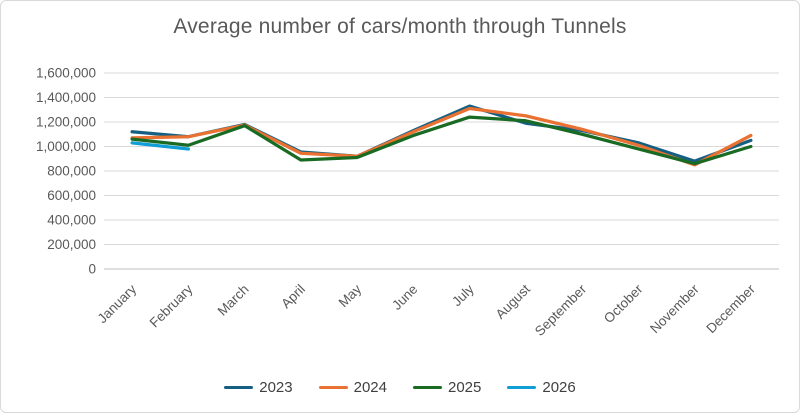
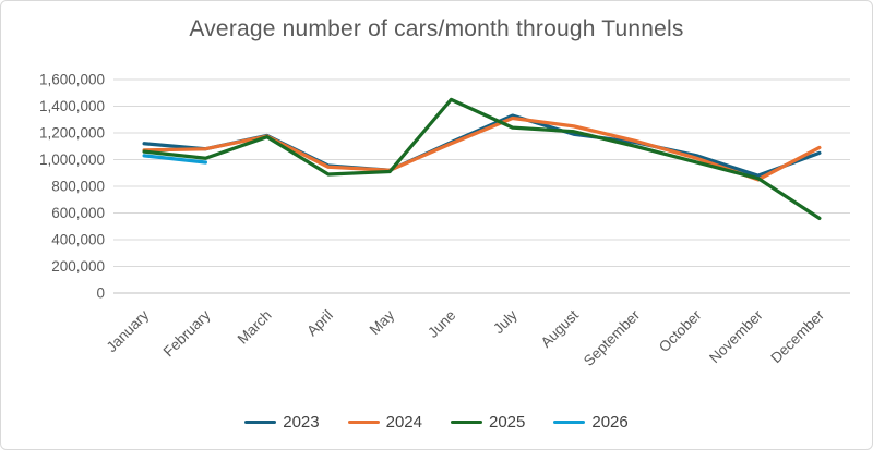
2025/June: 1090000 -> 1450000
2025/December: 1000000 -> 560000
